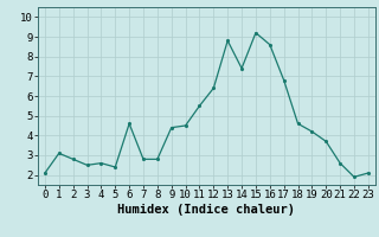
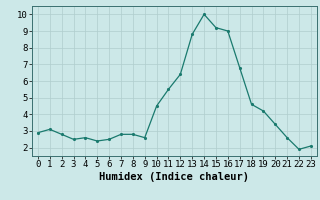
0: 2.1 -> 2.9
6: 4.6 -> 2.5
9: 4.4 -> 2.6
14: 7.4 -> 10.0
16: 8.6 -> 9.0
20: 3.7 -> 3.4
